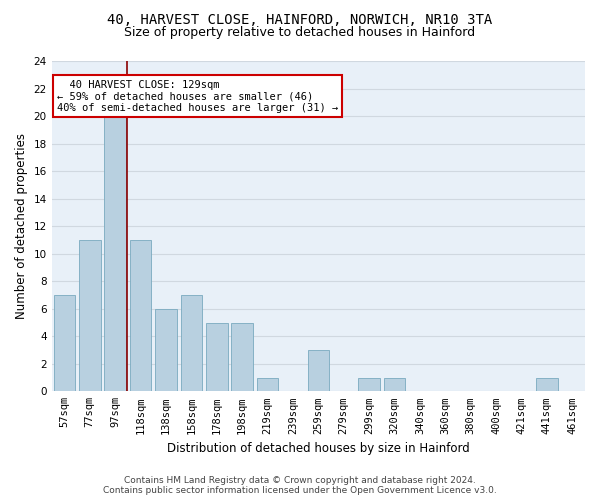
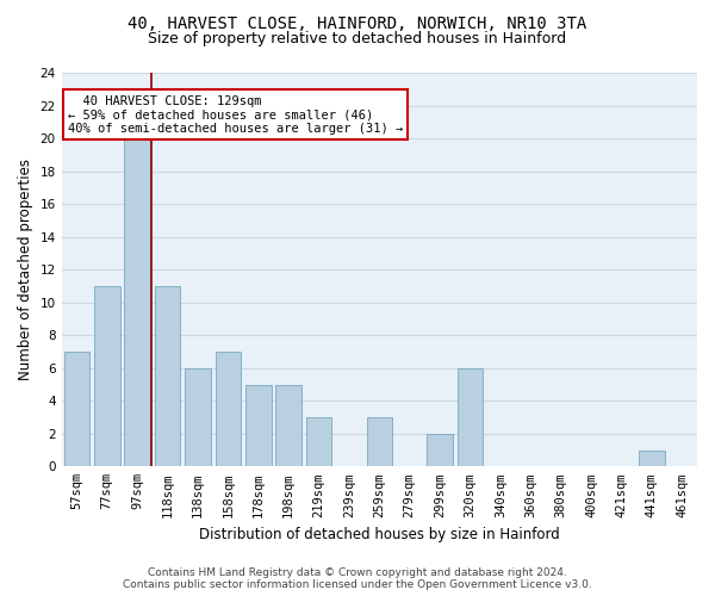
219sqm: 1 -> 3
299sqm: 1 -> 2
320sqm: 1 -> 6
